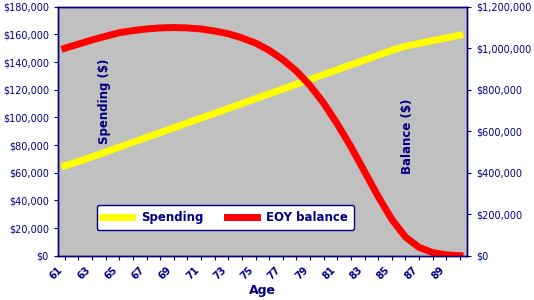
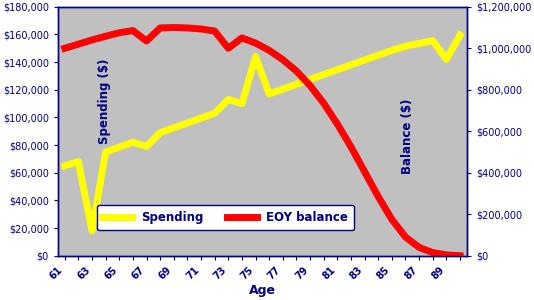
Spending/63: $72,000 -> $18,000
Spending/67: $86,000 -> $79,000
EOY balance/67: $1,093,000 -> $1,035,000
Spending/73: $106,000 -> $113,000
EOY balance/73: $1,070,000 -> $1,000,000
Spending/75: $114,000 -> $144,000
Spending/89: $158,000 -> $142,000
